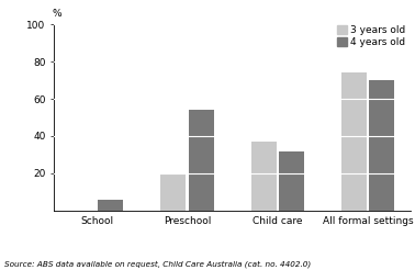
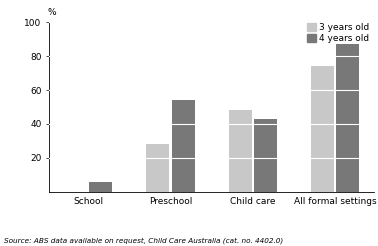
3 years old/Preschool: 20 -> 28
3 years old/Child care: 37 -> 48
4 years old/Child care: 32 -> 43
4 years old/All formal settings: 70 -> 87
